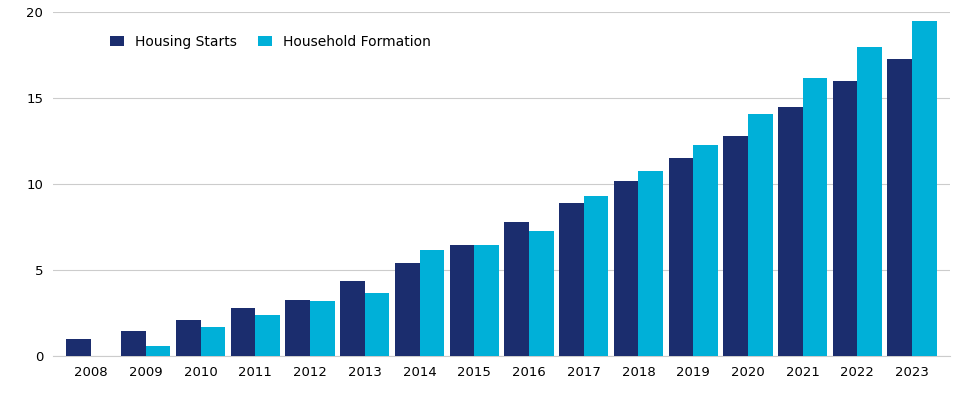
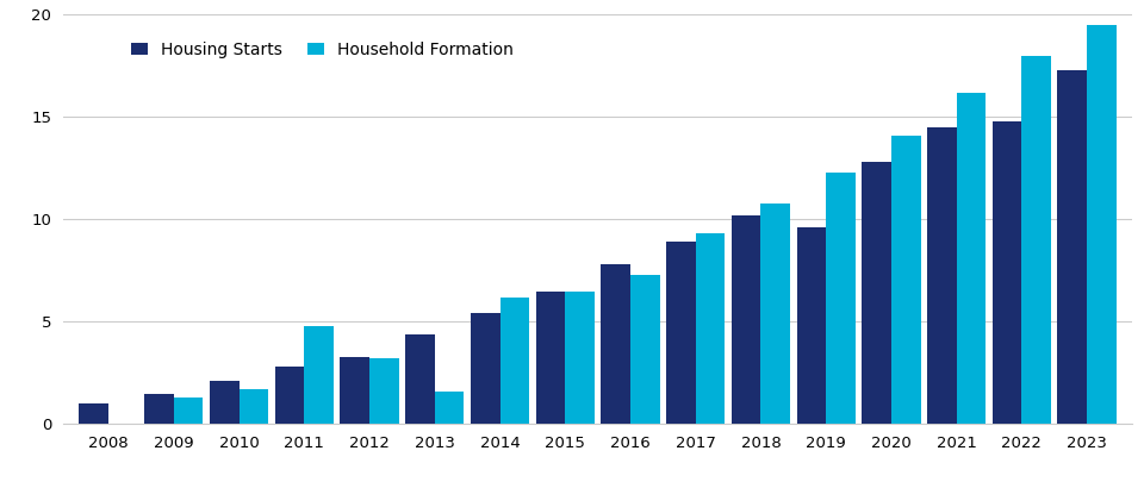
Household Formation/2009: 0.6 -> 1.3
Household Formation/2011: 2.4 -> 4.8
Household Formation/2013: 3.7 -> 1.6
Housing Starts/2019: 11.5 -> 9.6
Housing Starts/2022: 16.0 -> 14.8
